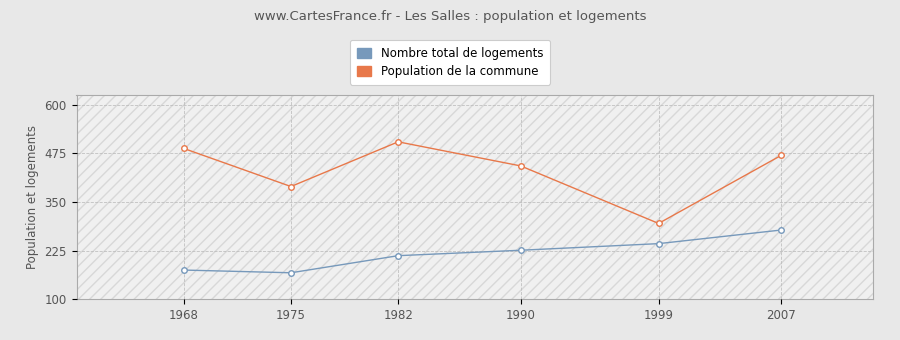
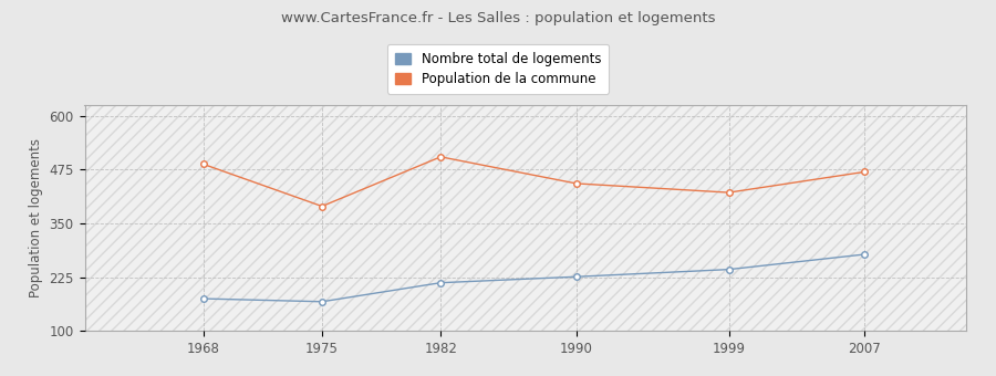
Population de la commune/1999: 295 -> 422
